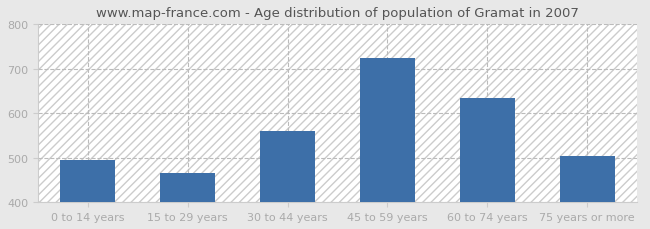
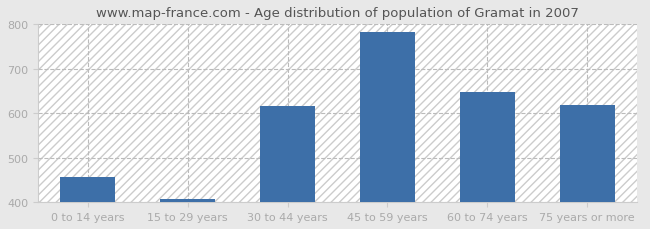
0 to 14 years: 495 -> 458
15 to 29 years: 465 -> 408
30 to 44 years: 560 -> 617
45 to 59 years: 725 -> 782
60 to 74 years: 635 -> 648
75 years or more: 505 -> 618
